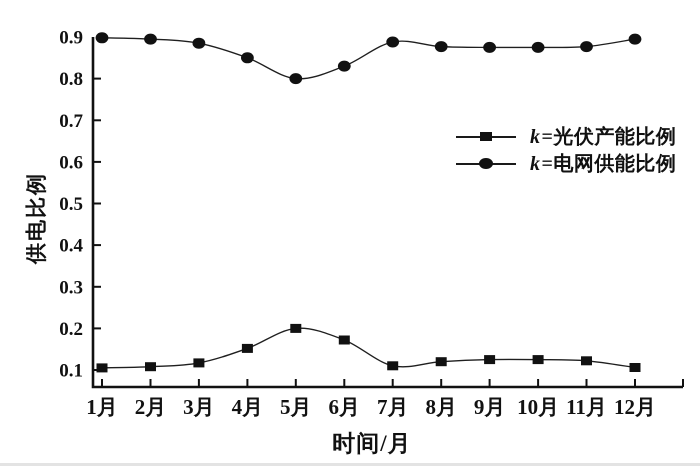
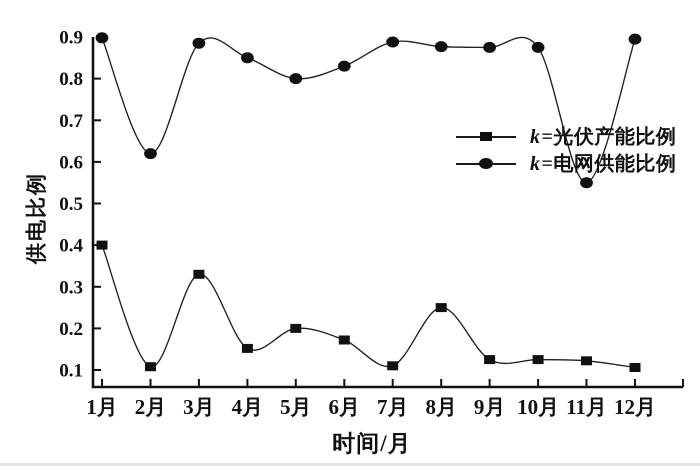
k=光伏产能比例/1月: 0.10 -> 0.40
k=电网供能比例/2月: 0.90 -> 0.62
k=光伏产能比例/3月: 0.12 -> 0.33
k=光伏产能比例/8月: 0.12 -> 0.25
k=电网供能比例/11月: 0.88 -> 0.55
